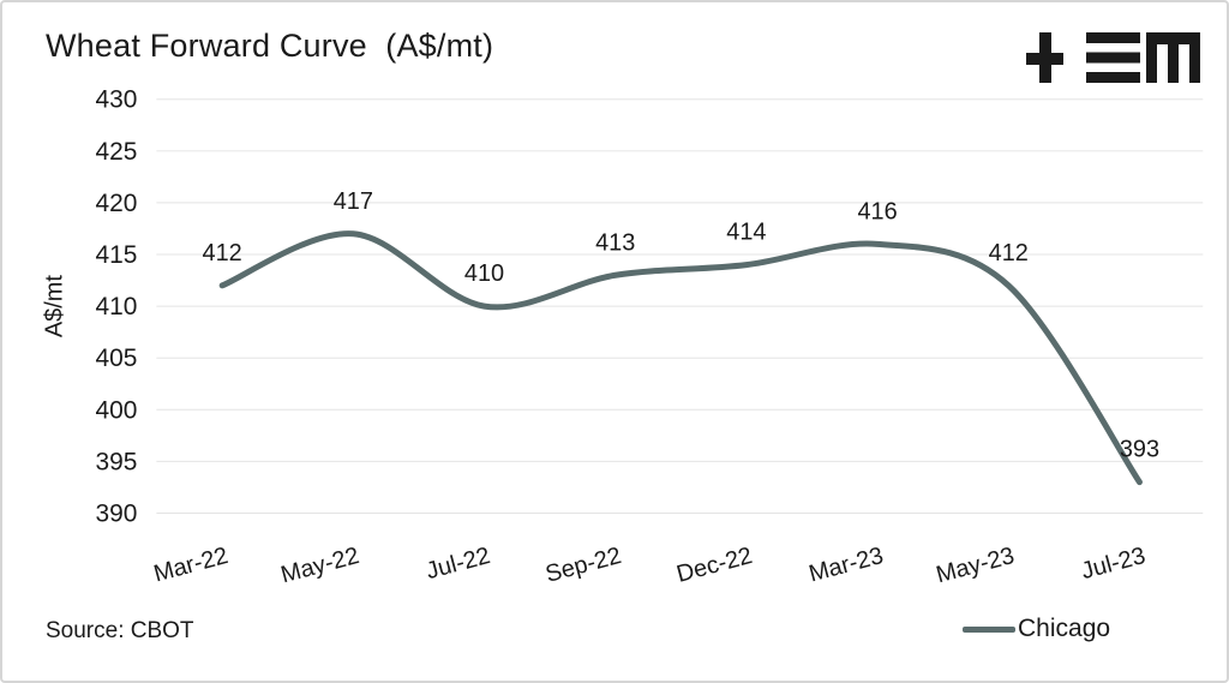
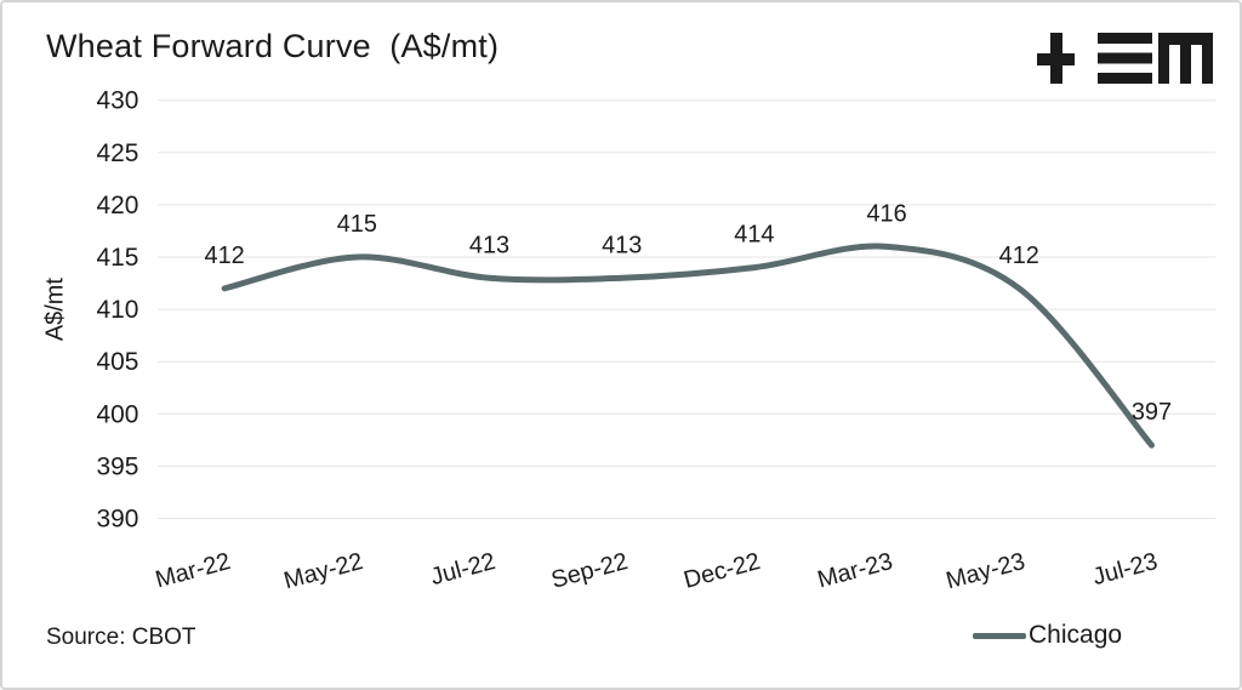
May-22: 417 -> 415
Jul-22: 410 -> 413
Jul-23: 393 -> 397
